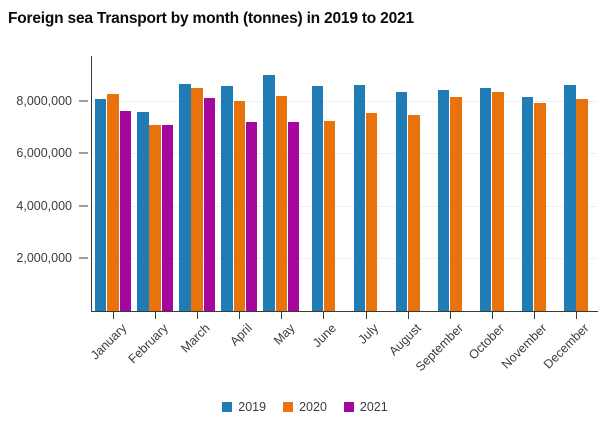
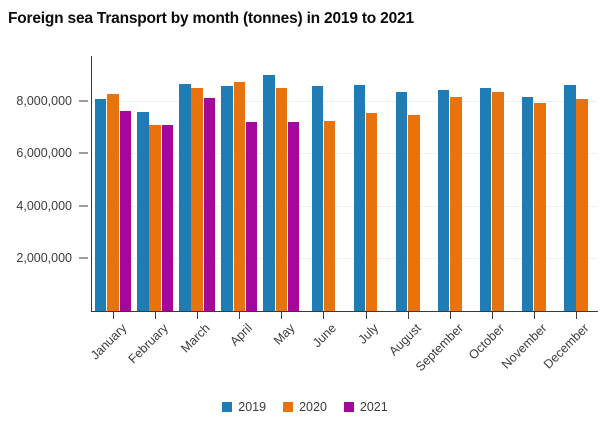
2020/April: 8000000 -> 8700000
2020/May: 8200000 -> 8500000
